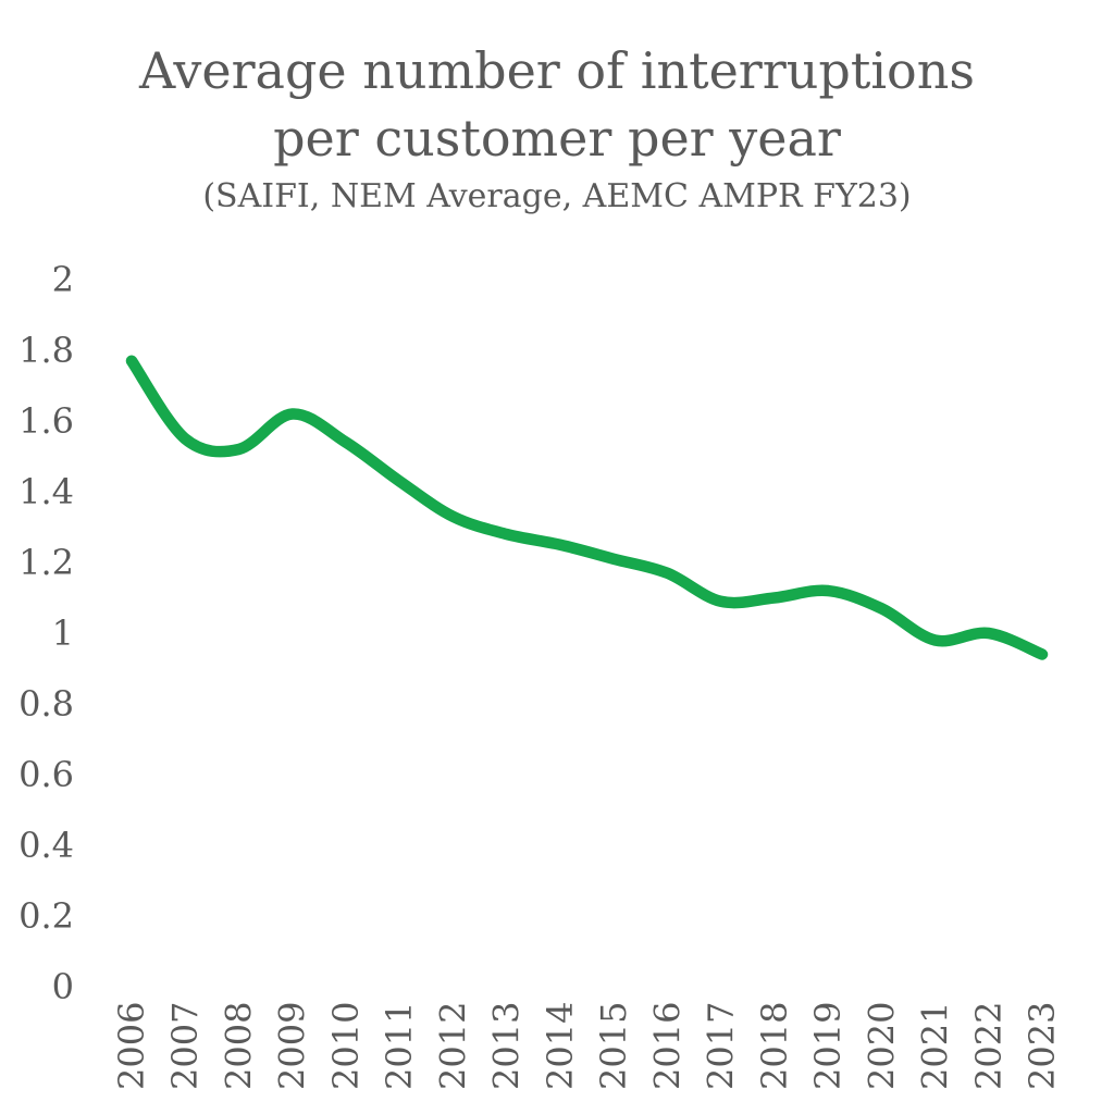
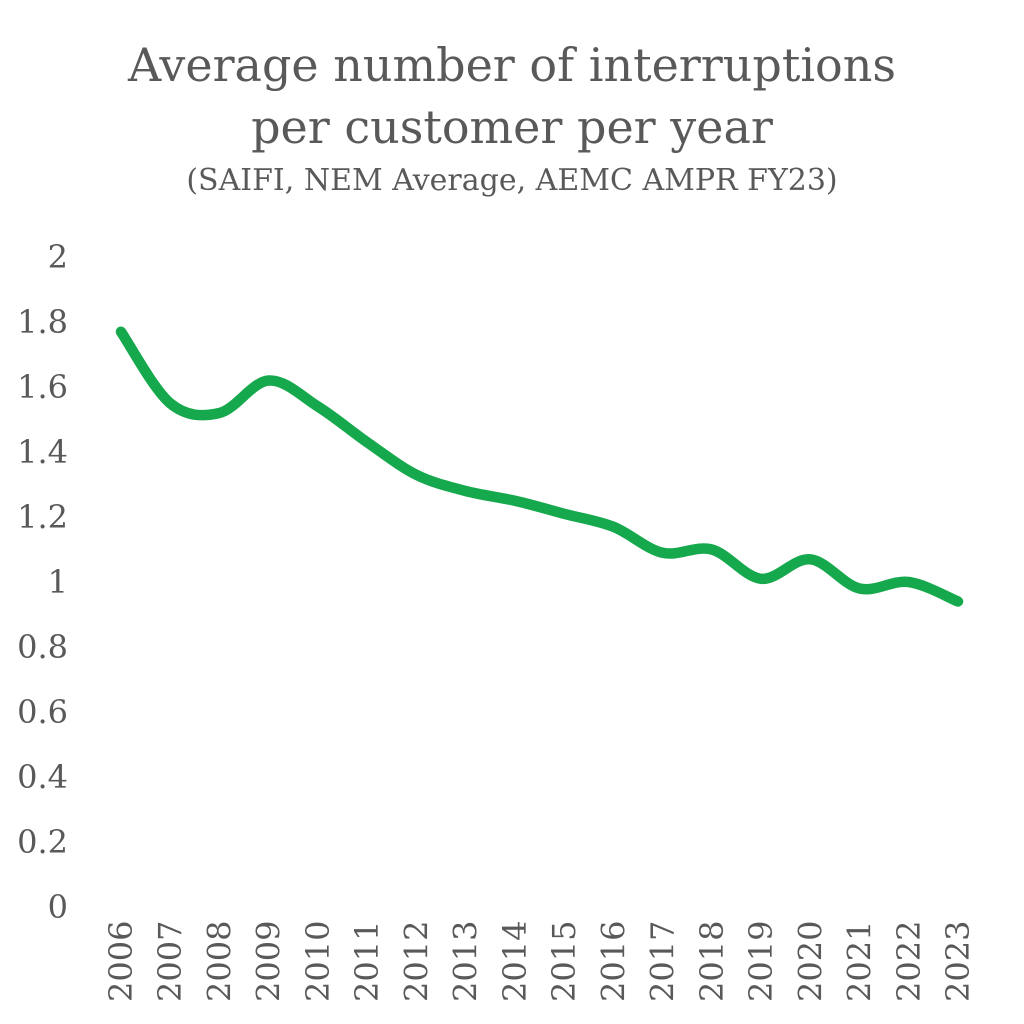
2019: 1.12 -> 1.01
